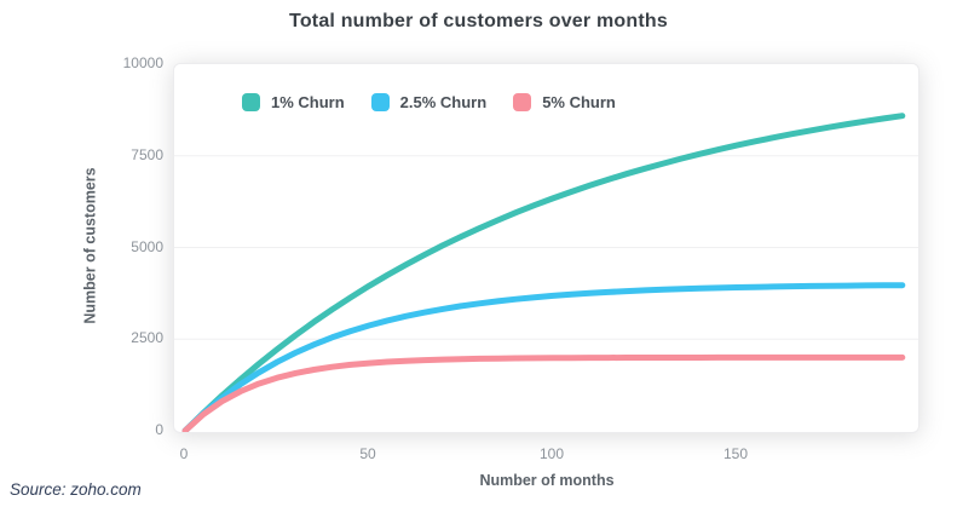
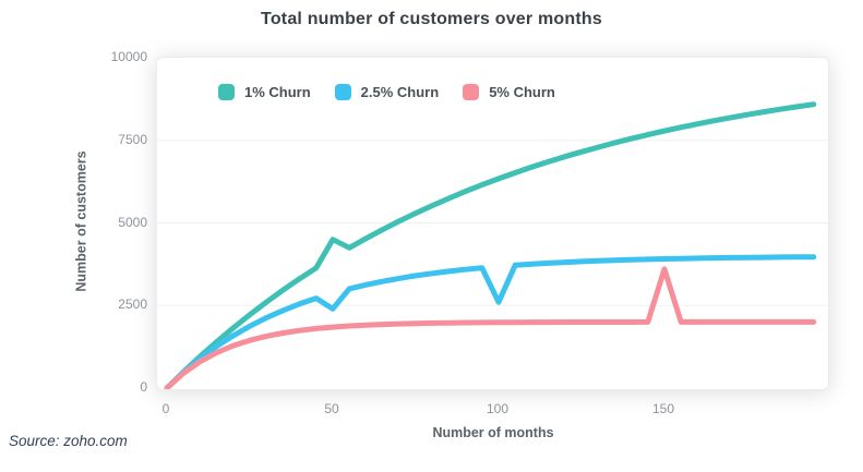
1% Churn/50: 4000 -> 4500
2.5% Churn/50: 2900 -> 2400
2.5% Churn/100: 3700 -> 2600
5% Churn/150: 2000 -> 3600
